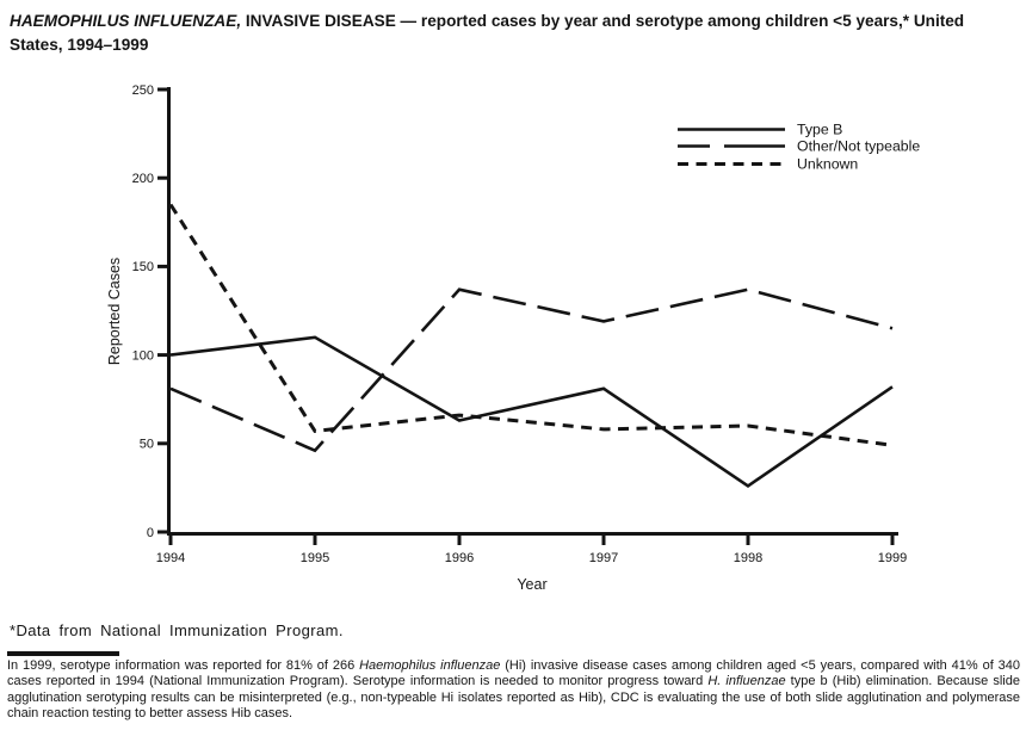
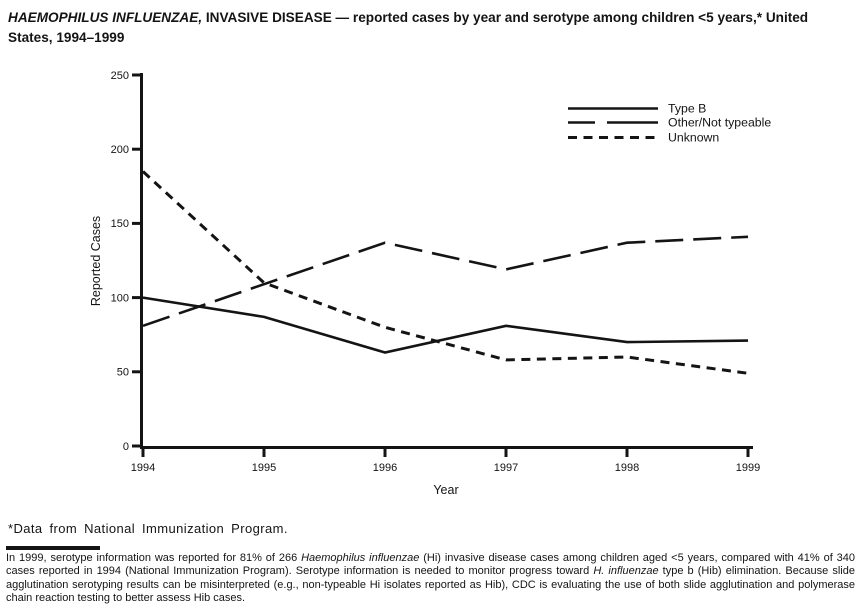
Type B/1995: 110 -> 87
Other/Not typeable/1995: 46 -> 109
Unknown/1995: 57 -> 110
Unknown/1996: 66 -> 80
Type B/1998: 26 -> 70
Type B/1999: 82 -> 71
Other/Not typeable/1999: 115 -> 141
